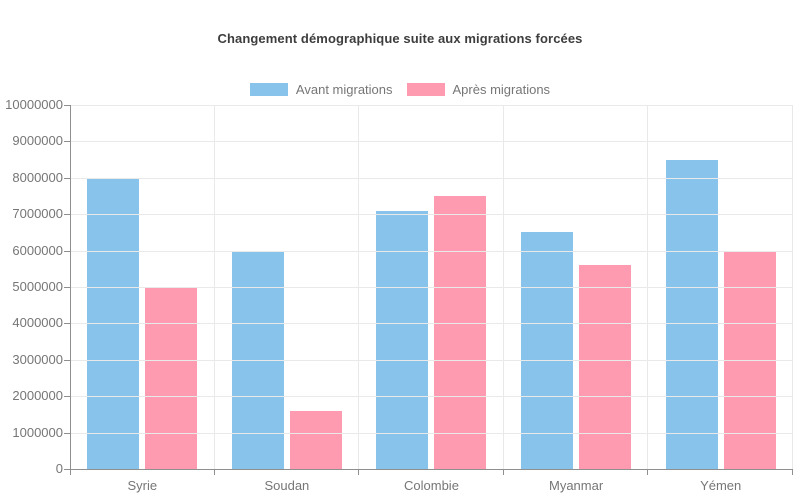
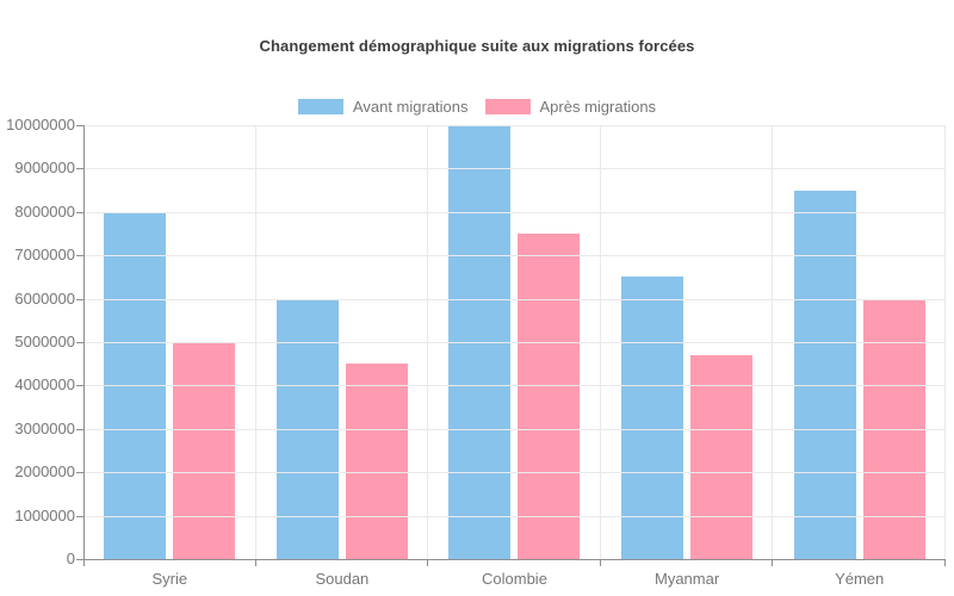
Après migrations/Soudan: 1600000 -> 4500000
Avant migrations/Colombie: 7100000 -> 10000000
Après migrations/Myanmar: 5600000 -> 4700000
